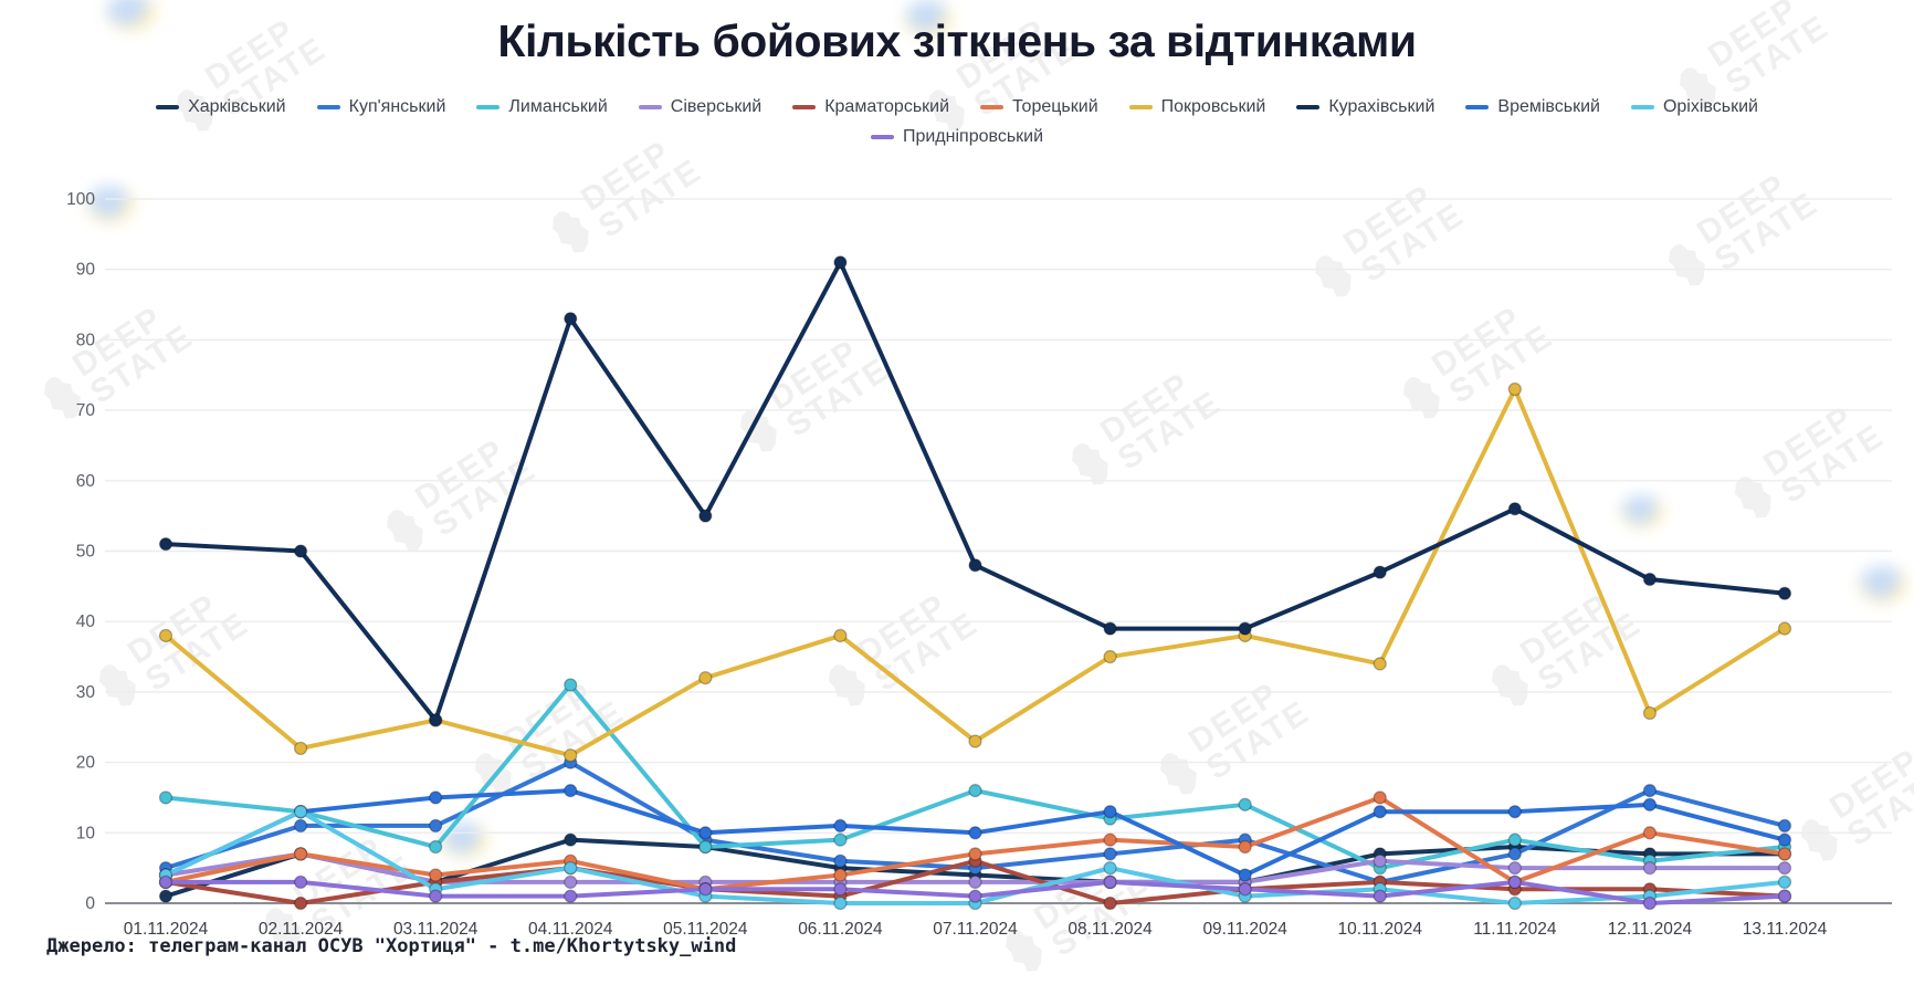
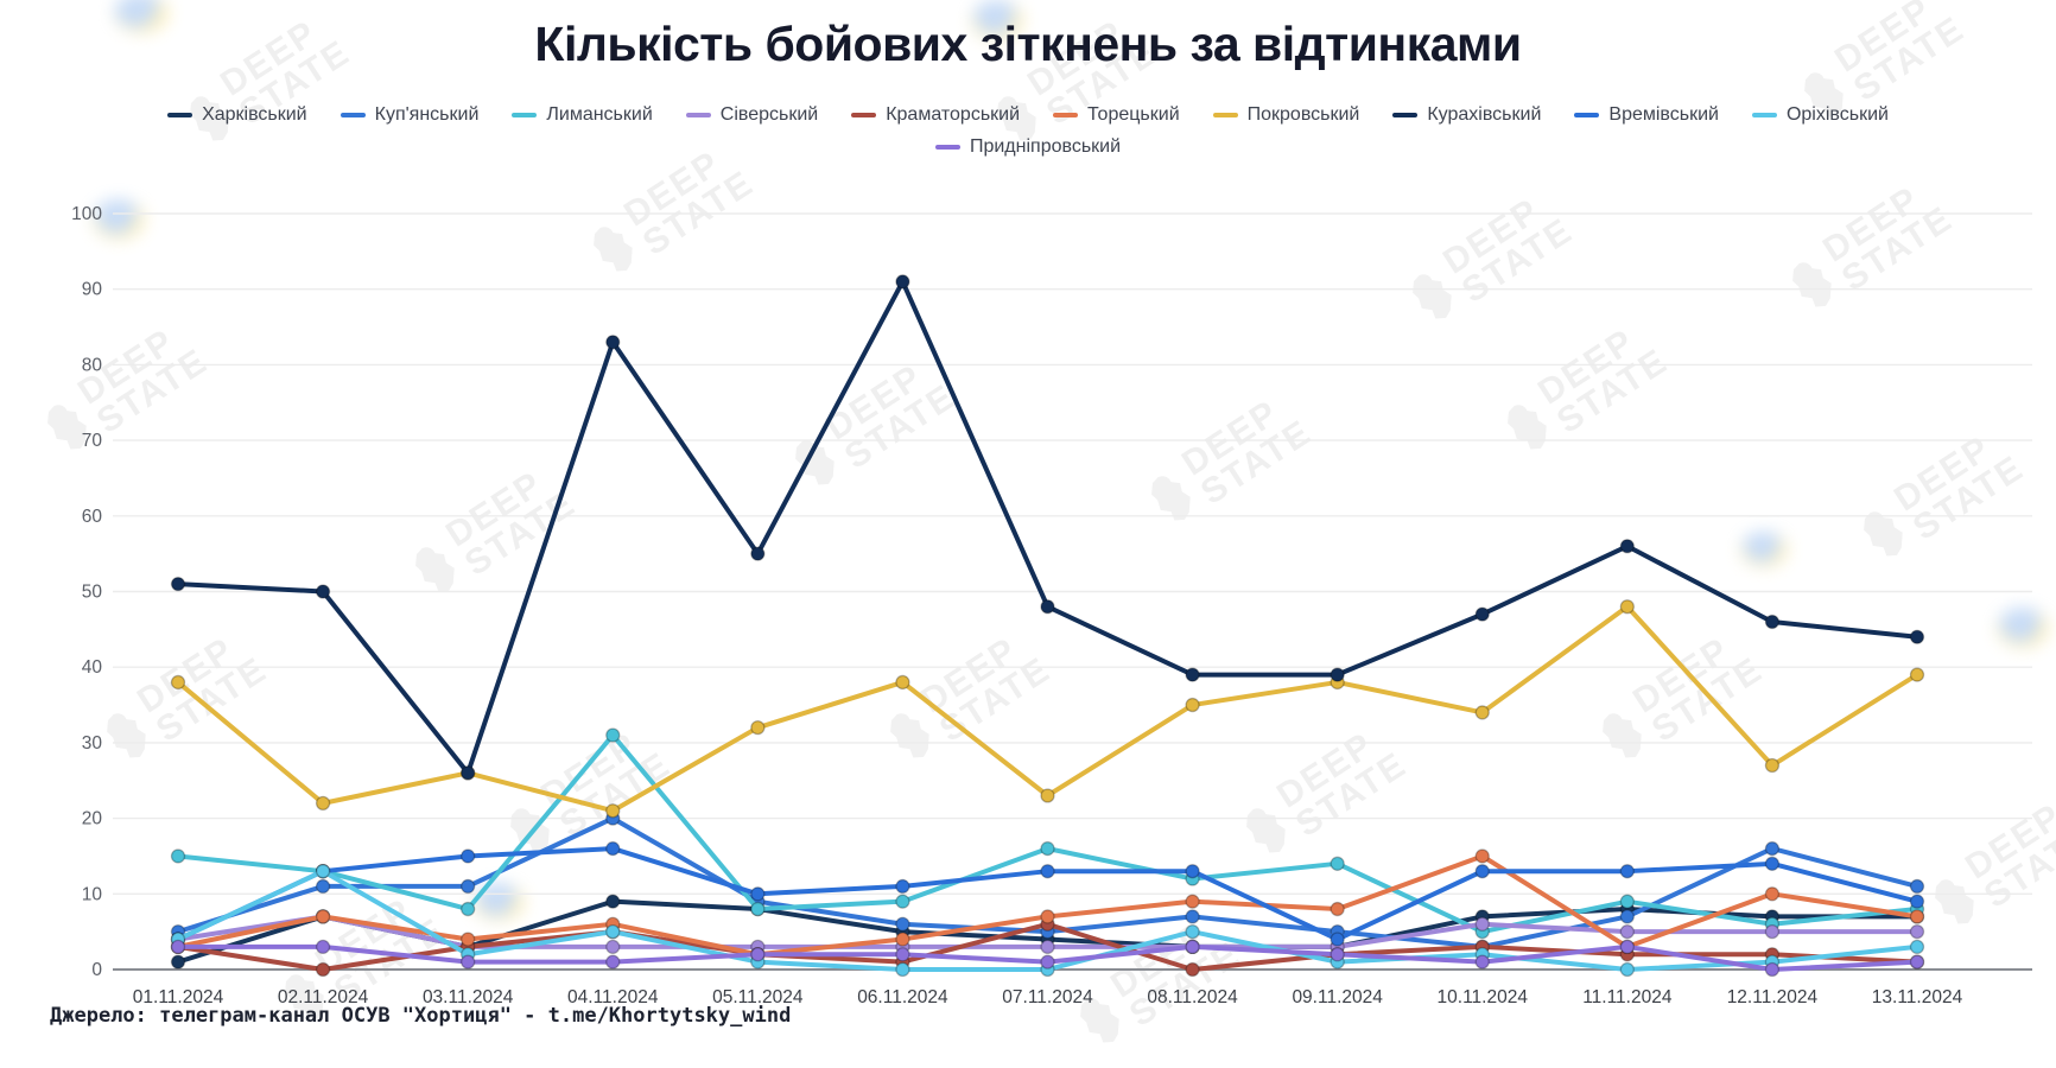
Времівський/07.11.2024: 10 -> 13
Куп'янський/09.11.2024: 9 -> 5
Покровський/11.11.2024: 73 -> 48
